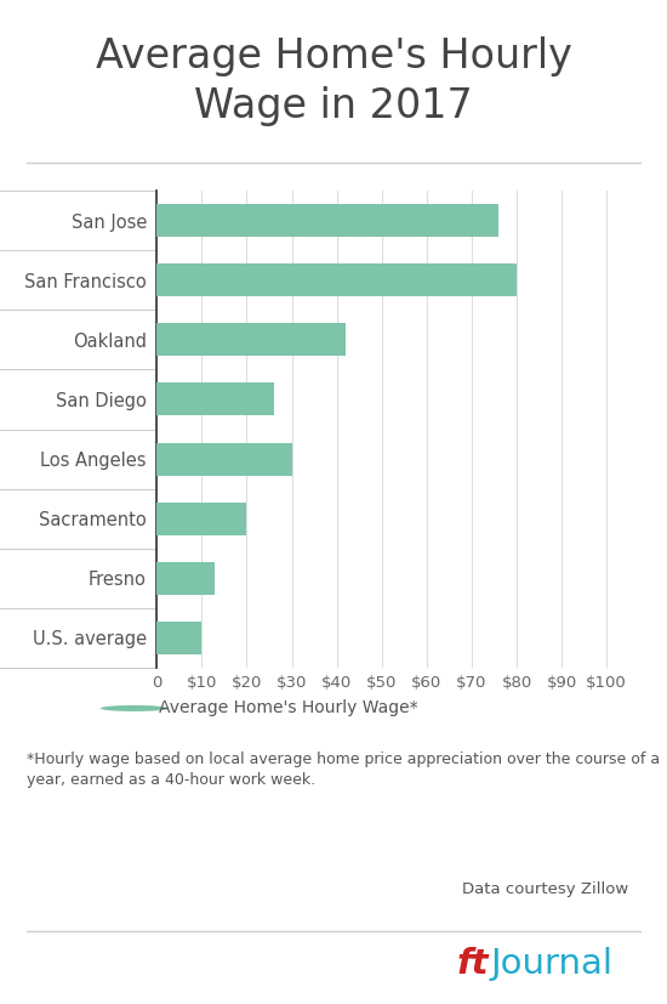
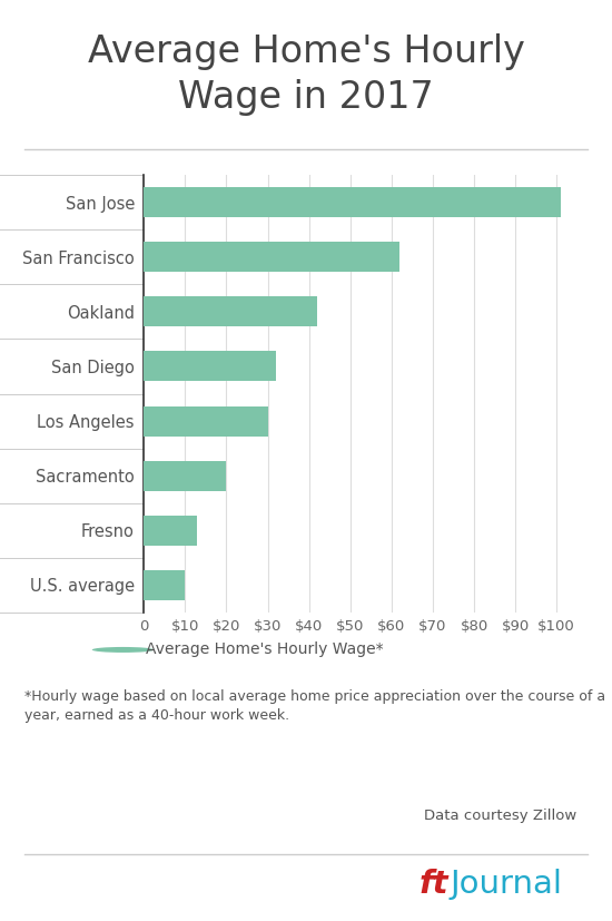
San Jose: $76 -> $101
San Francisco: $80 -> $62
San Diego: $26 -> $32
